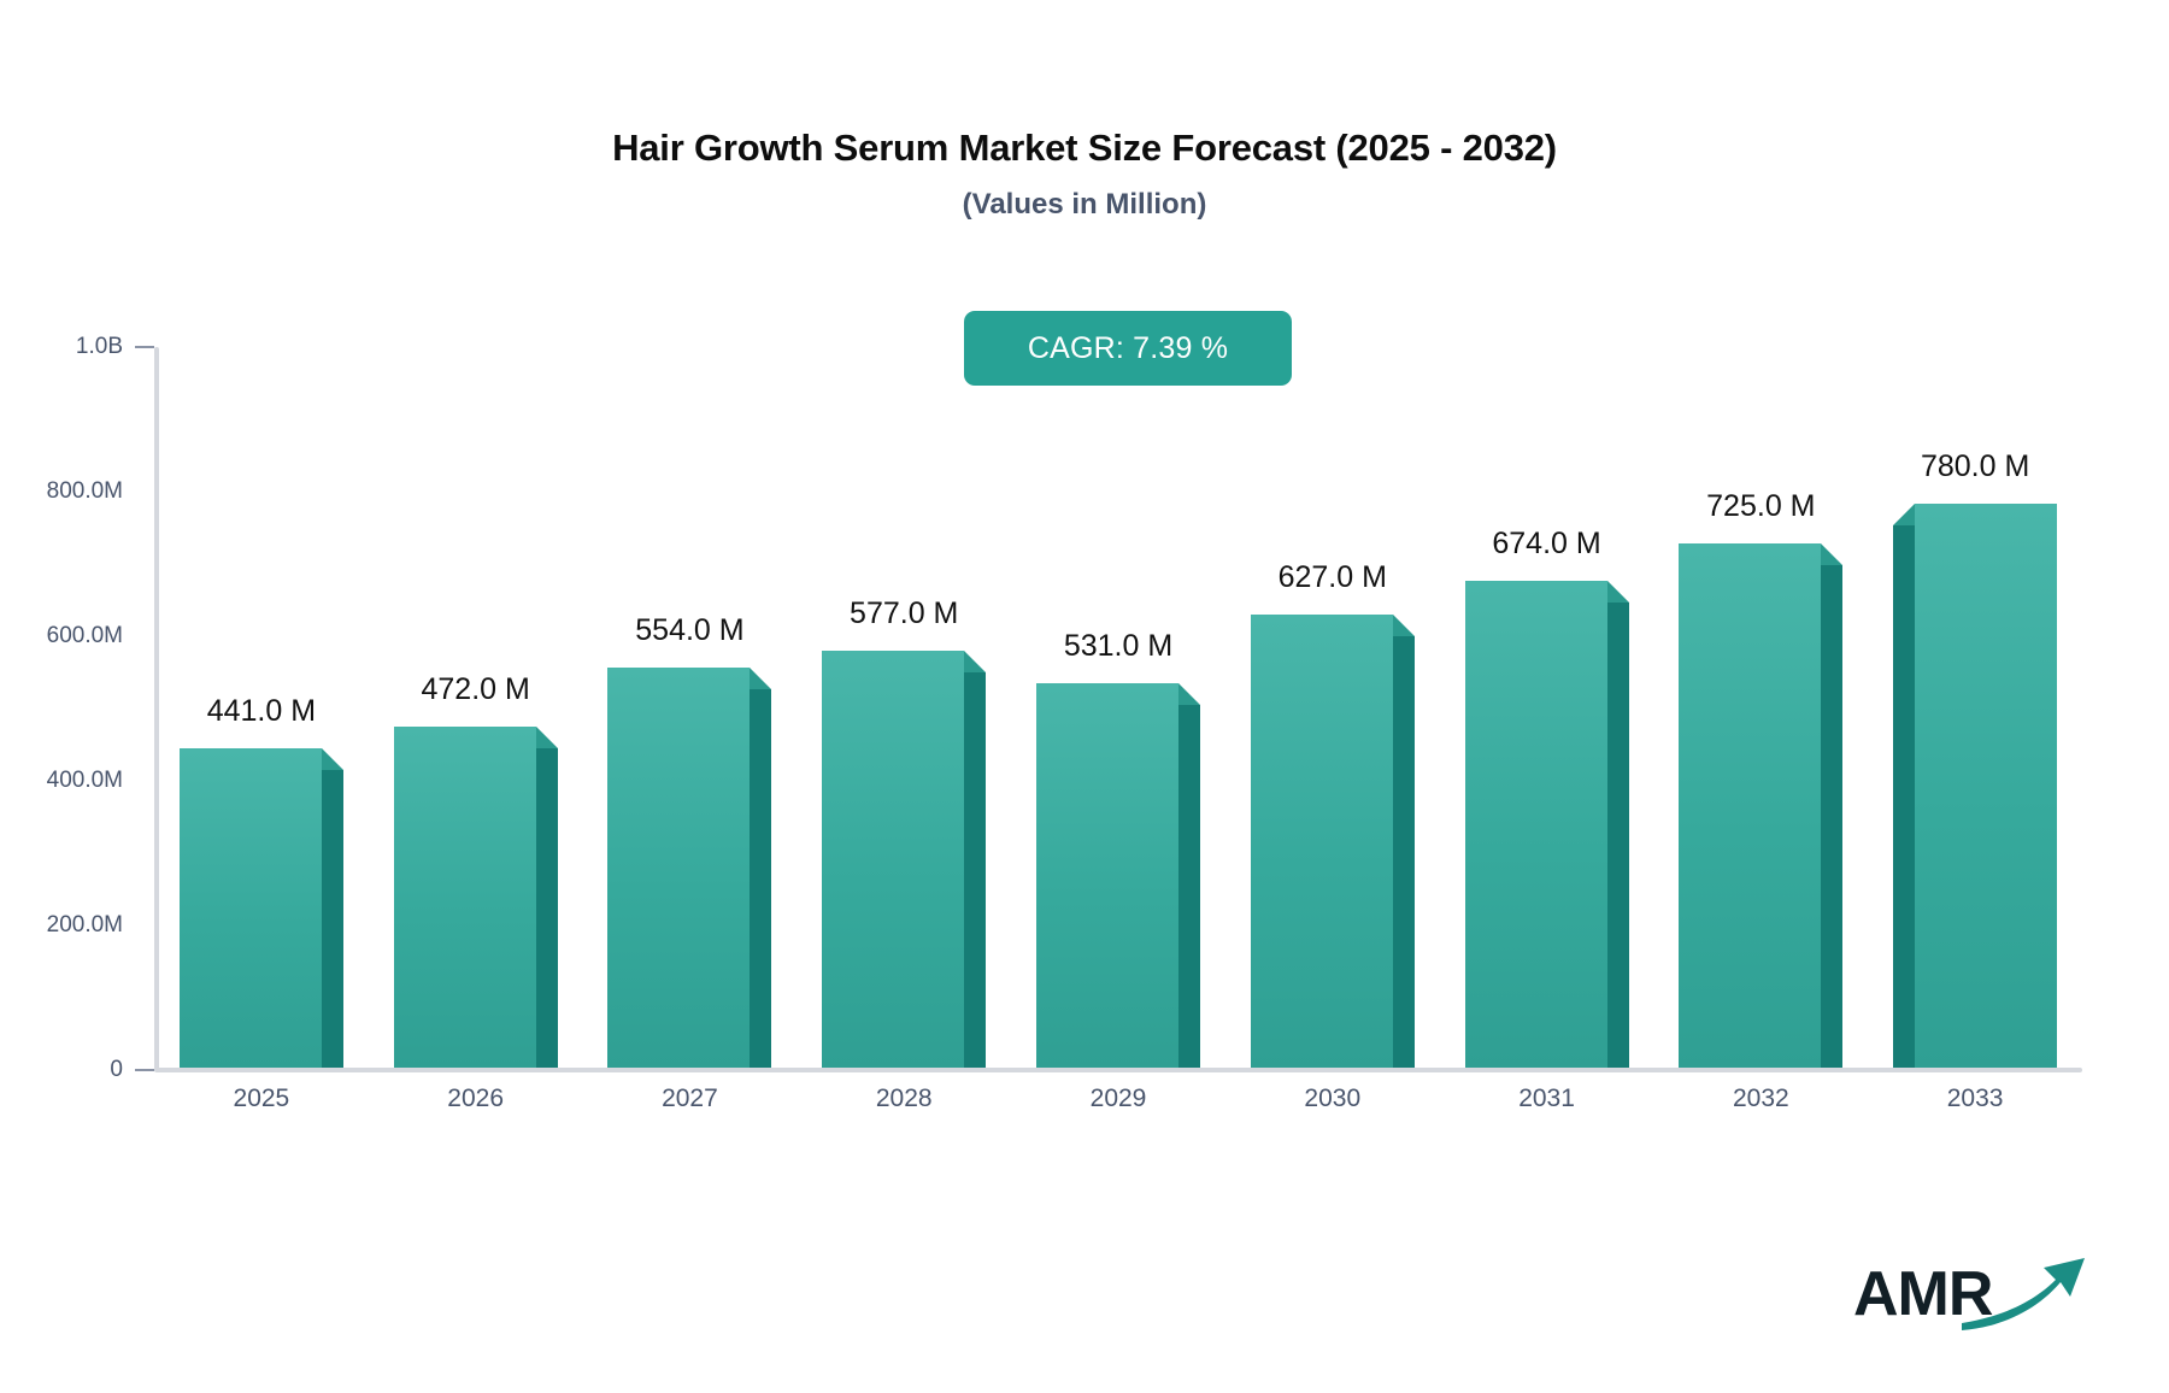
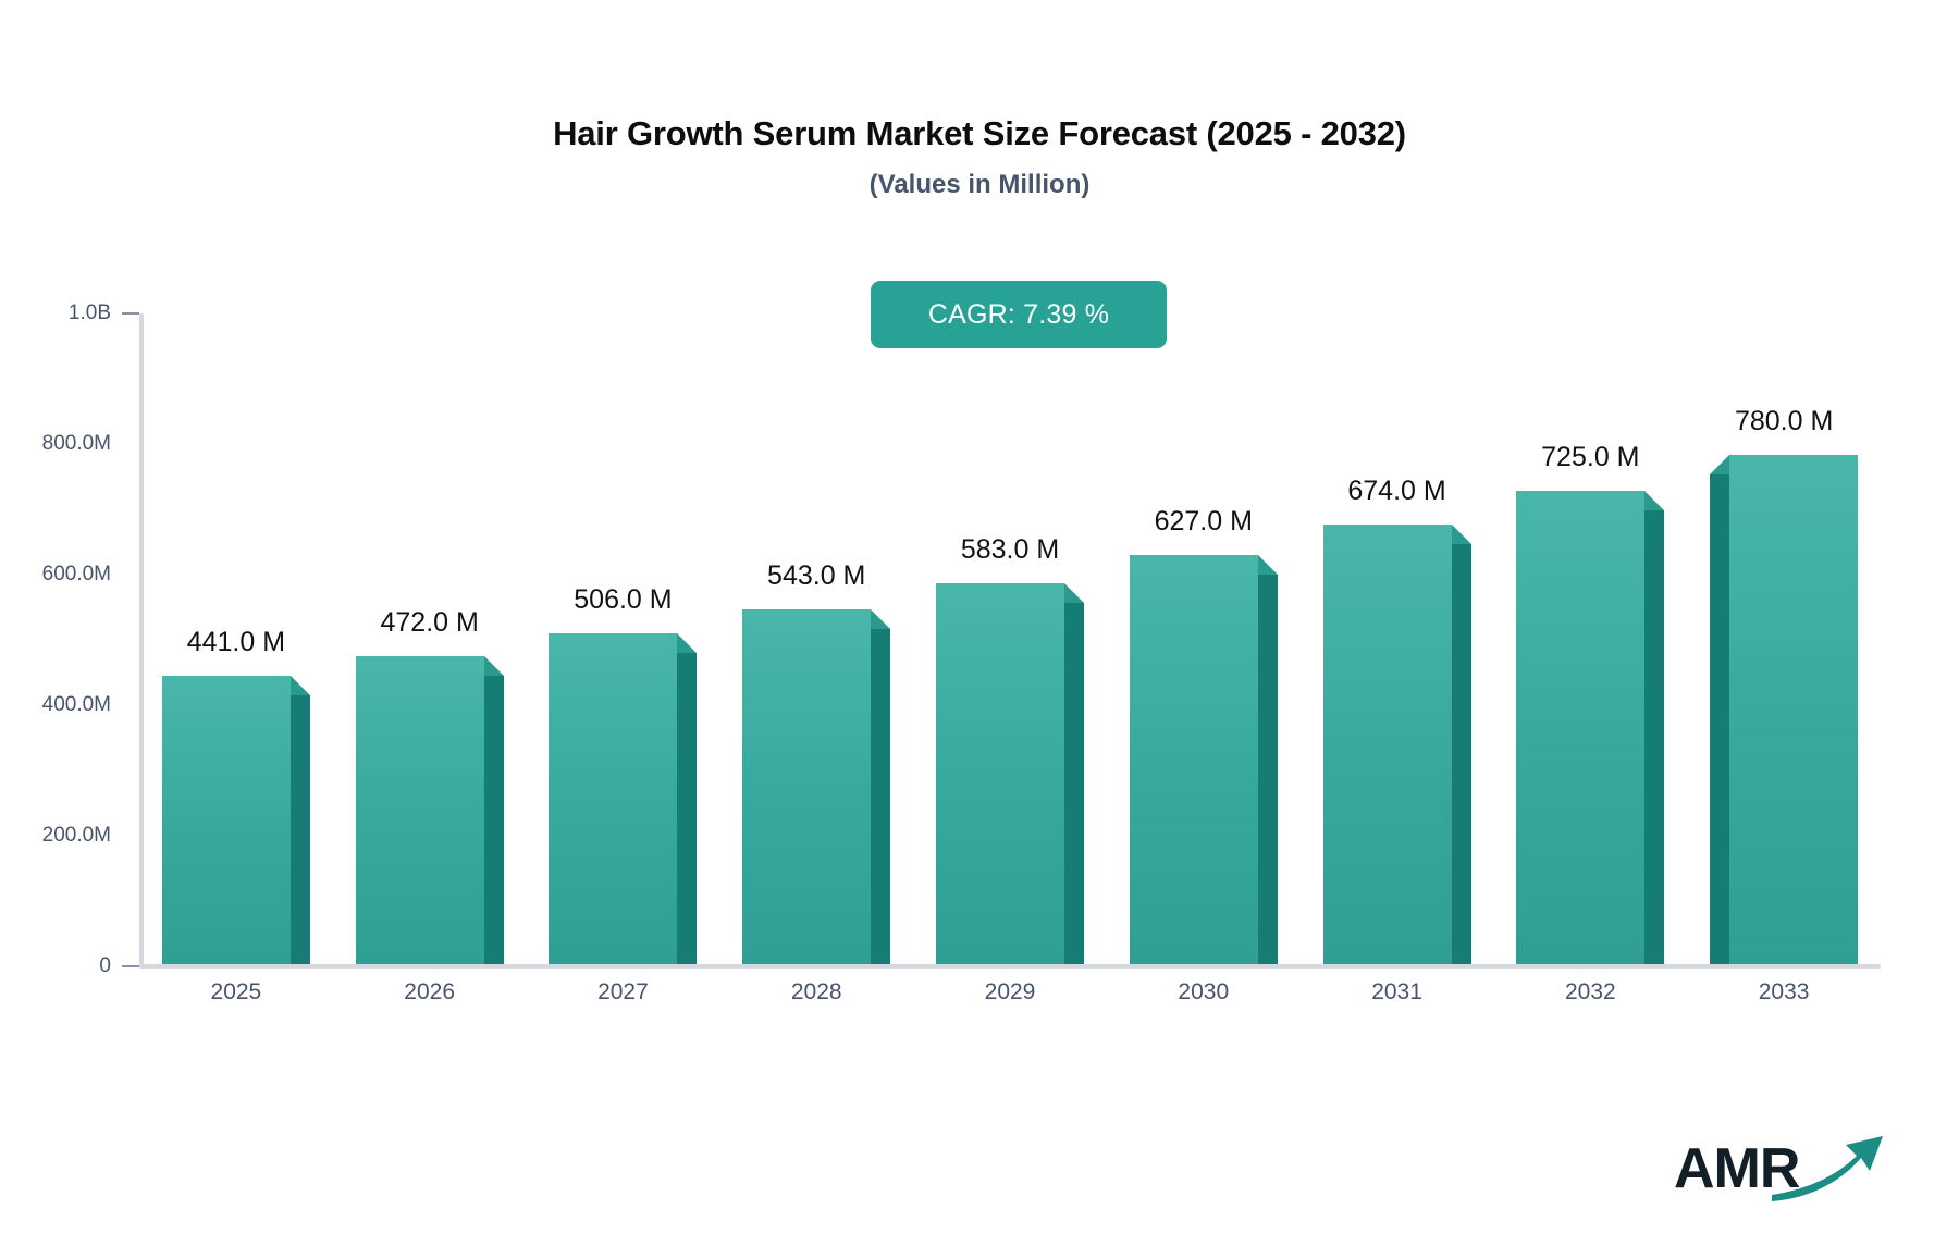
2027: 554.0 -> 506.0
2028: 577.0 -> 543.0
2029: 531.0 -> 583.0
